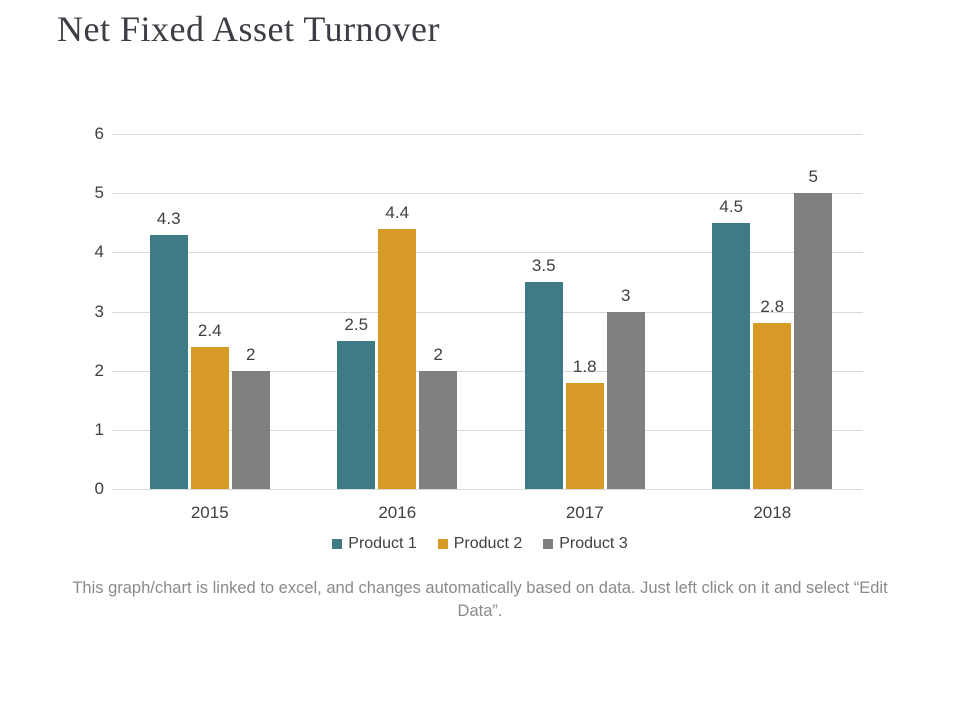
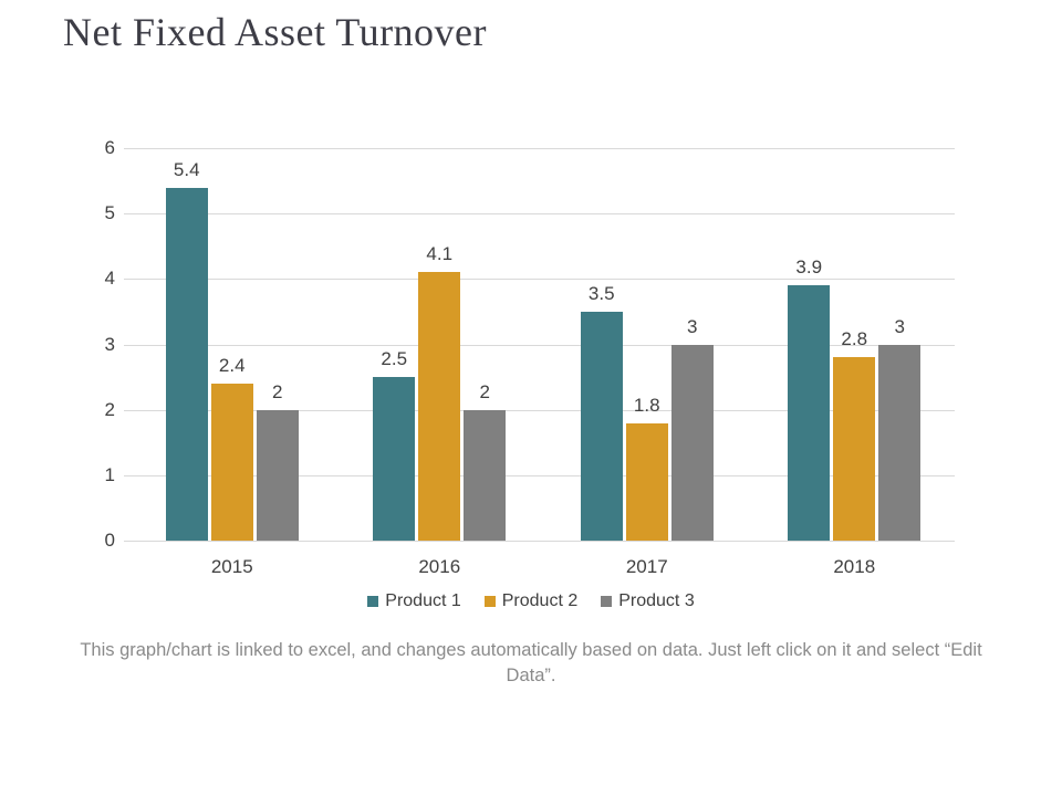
Product 1/2015: 4.3 -> 5.4
Product 2/2016: 4.4 -> 4.1
Product 1/2018: 4.5 -> 3.9
Product 3/2018: 5 -> 3
